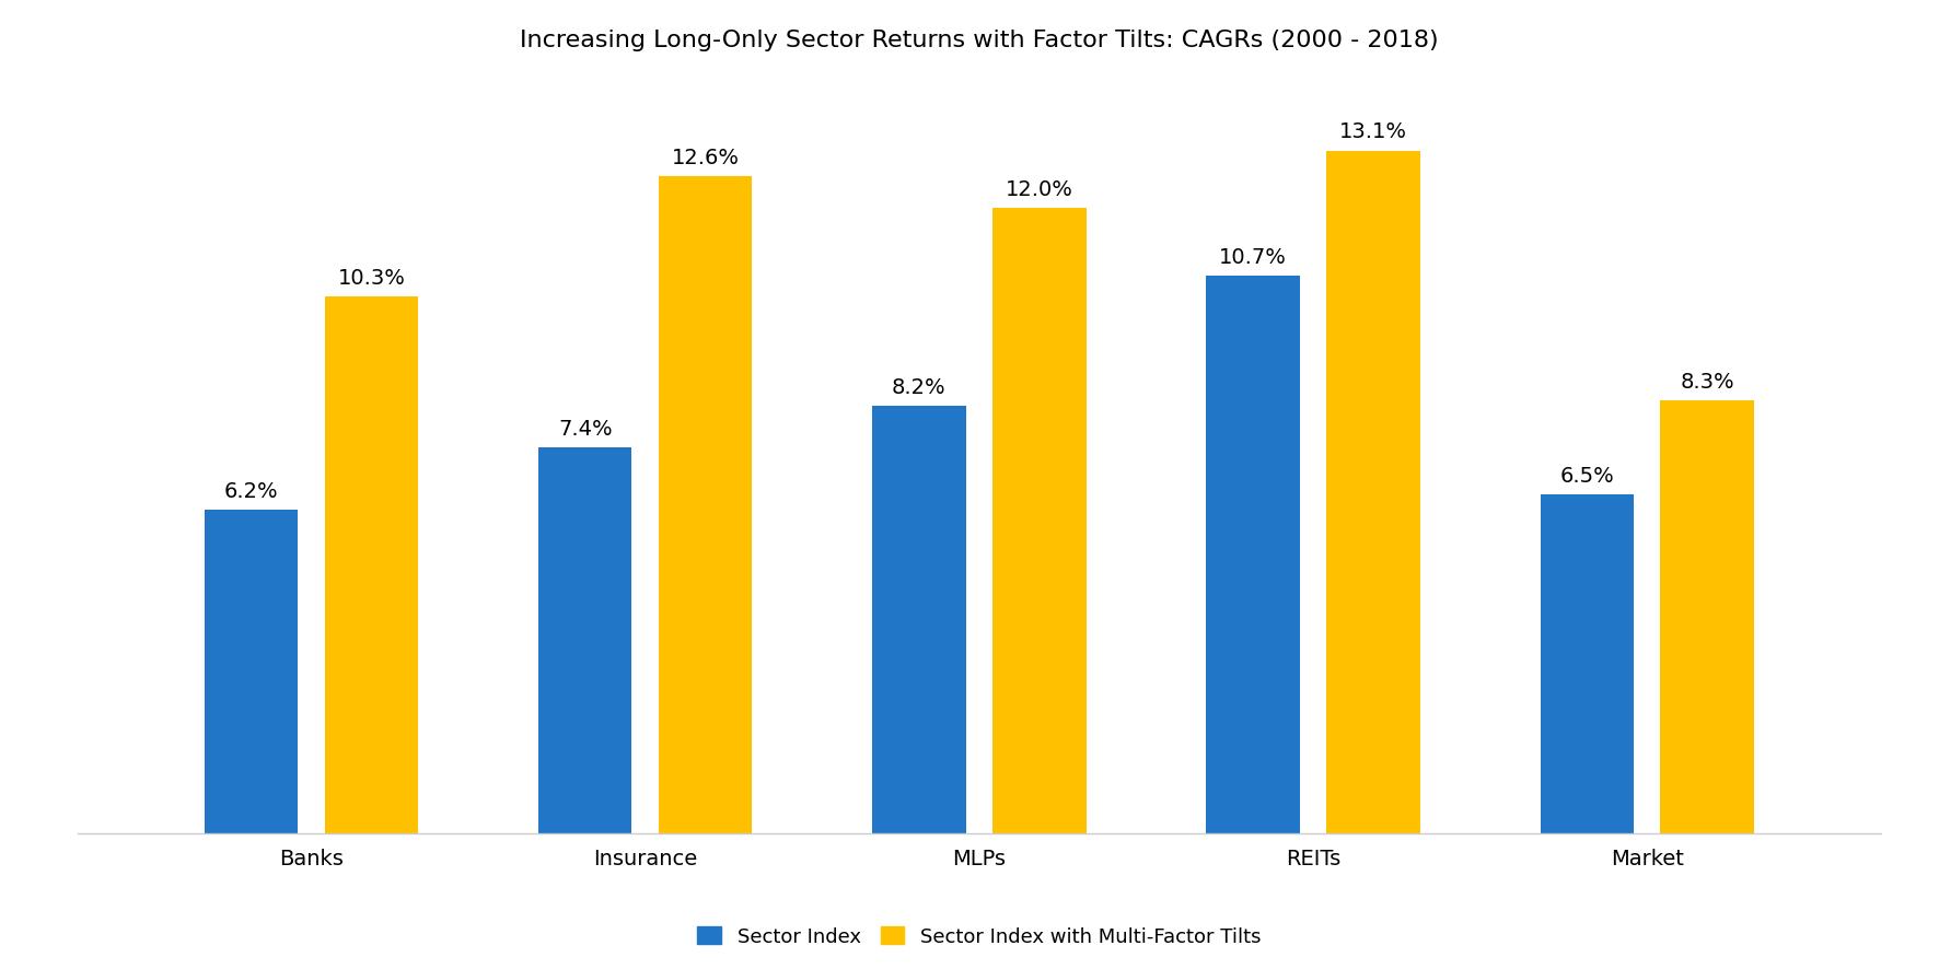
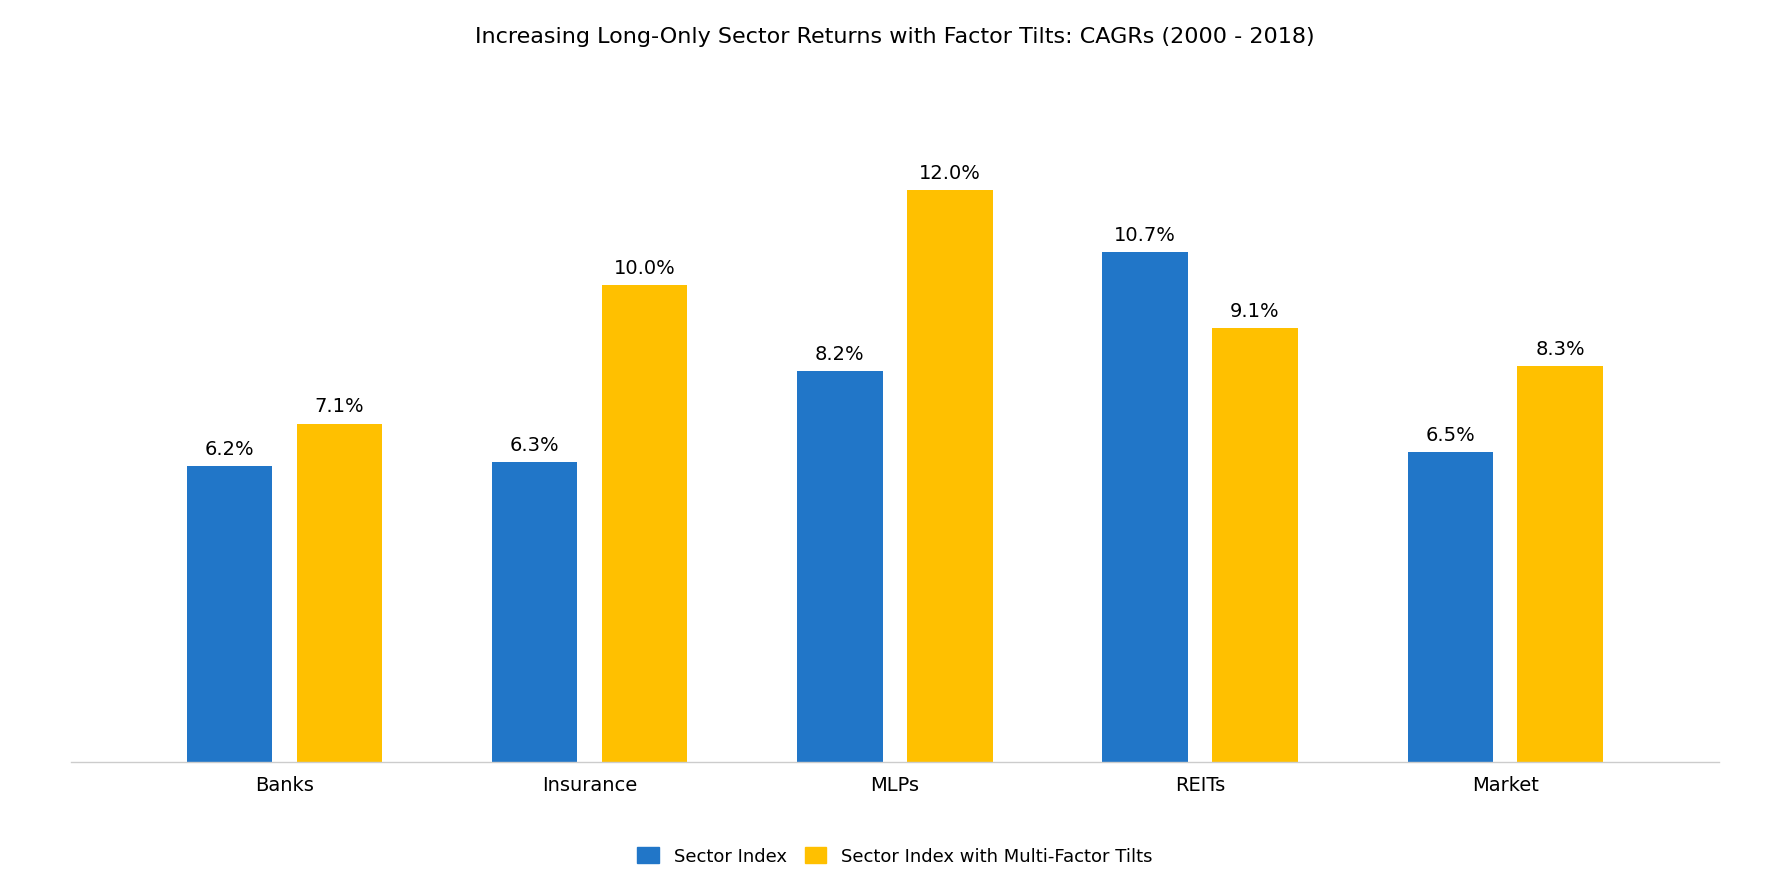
Sector Index with Multi-Factor Tilts/Banks: 10.3% -> 7.1%
Sector Index/Insurance: 7.4% -> 6.3%
Sector Index with Multi-Factor Tilts/Insurance: 12.6% -> 10.0%
Sector Index with Multi-Factor Tilts/REITs: 13.1% -> 9.1%
